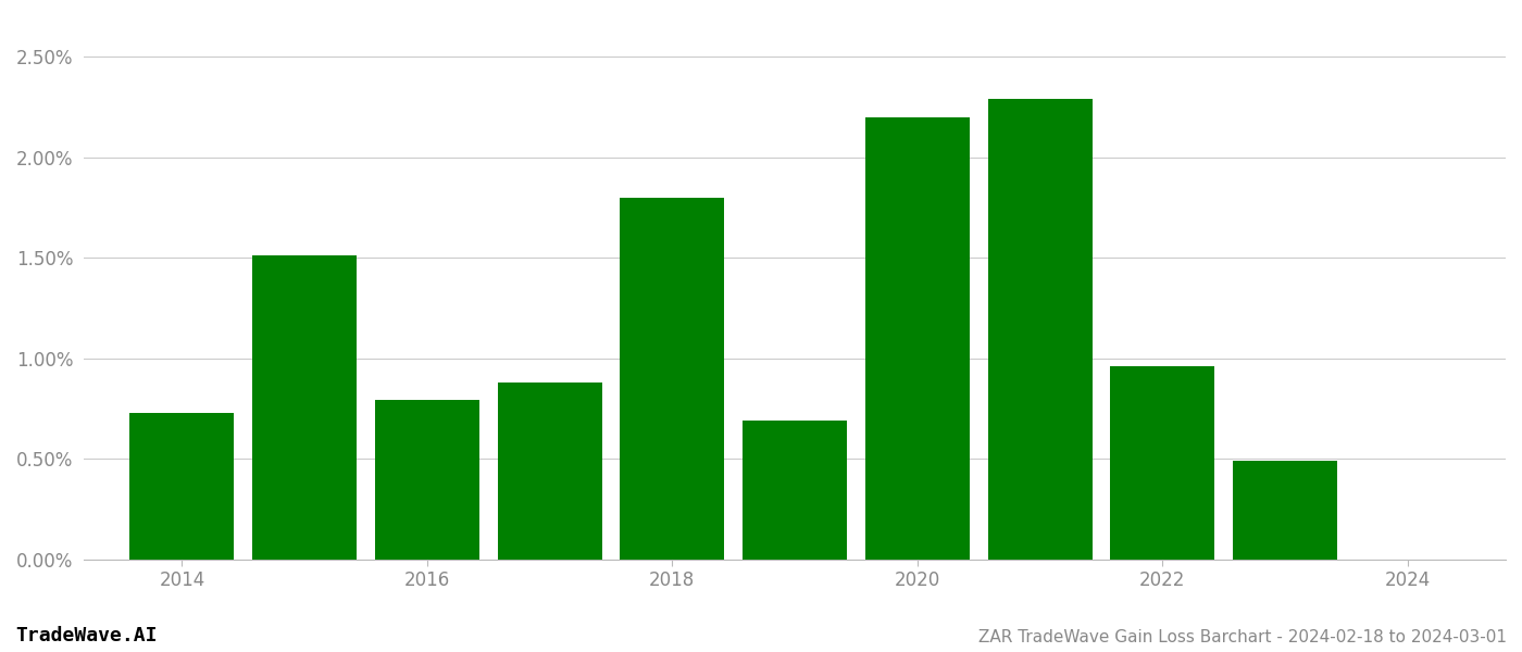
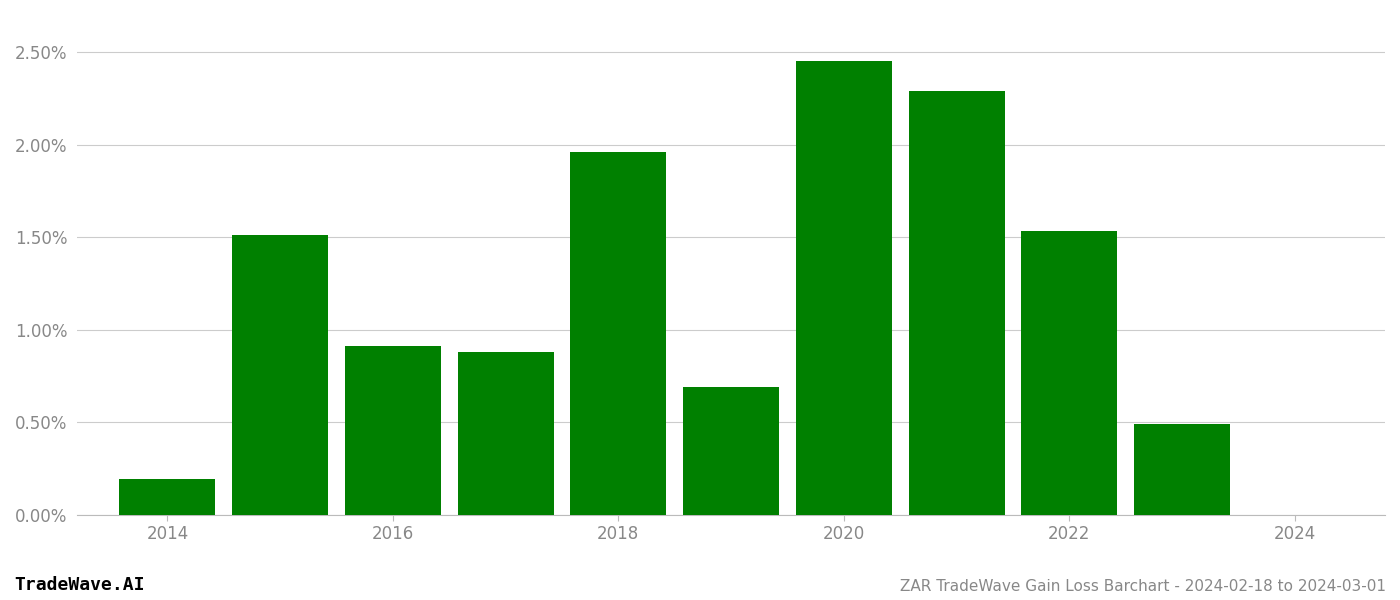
2014: 0.73% -> 0.19%
2016: 0.79% -> 0.91%
2018: 1.80% -> 1.96%
2020: 2.20% -> 2.45%
2022: 0.96% -> 1.53%
